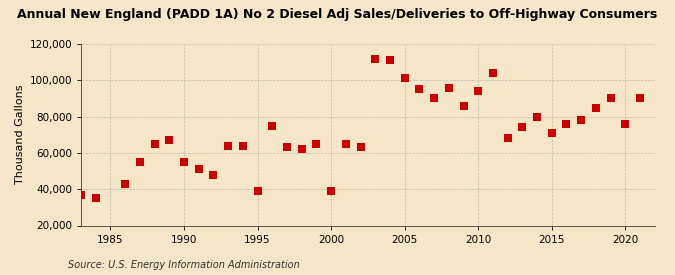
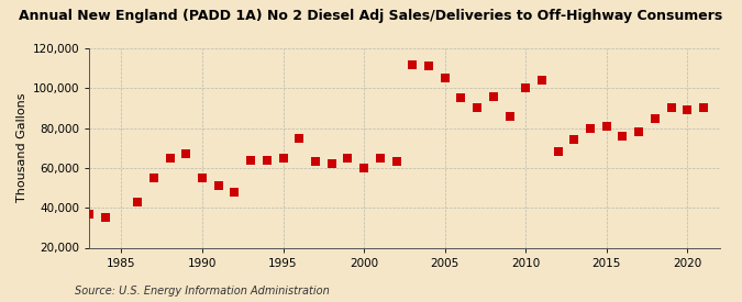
1995: 39,000 -> 65,000
2000: 39,000 -> 60,000
2005: 101,000 -> 105,000
2010: 94,000 -> 100,000
2015: 71,000 -> 81,000
2020: 76,000 -> 89,000
